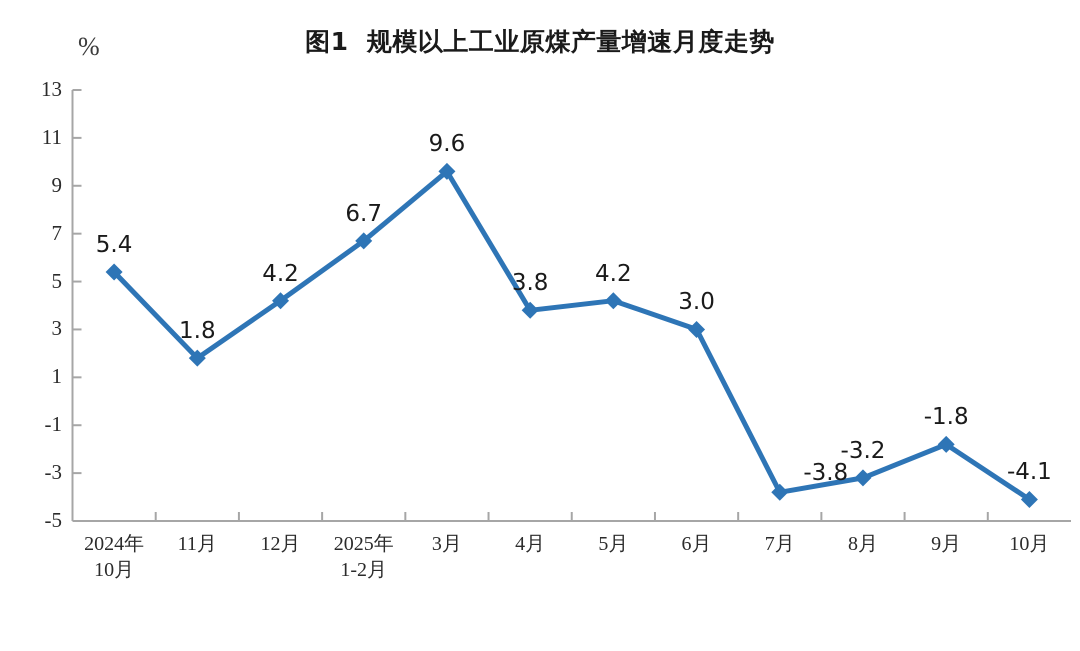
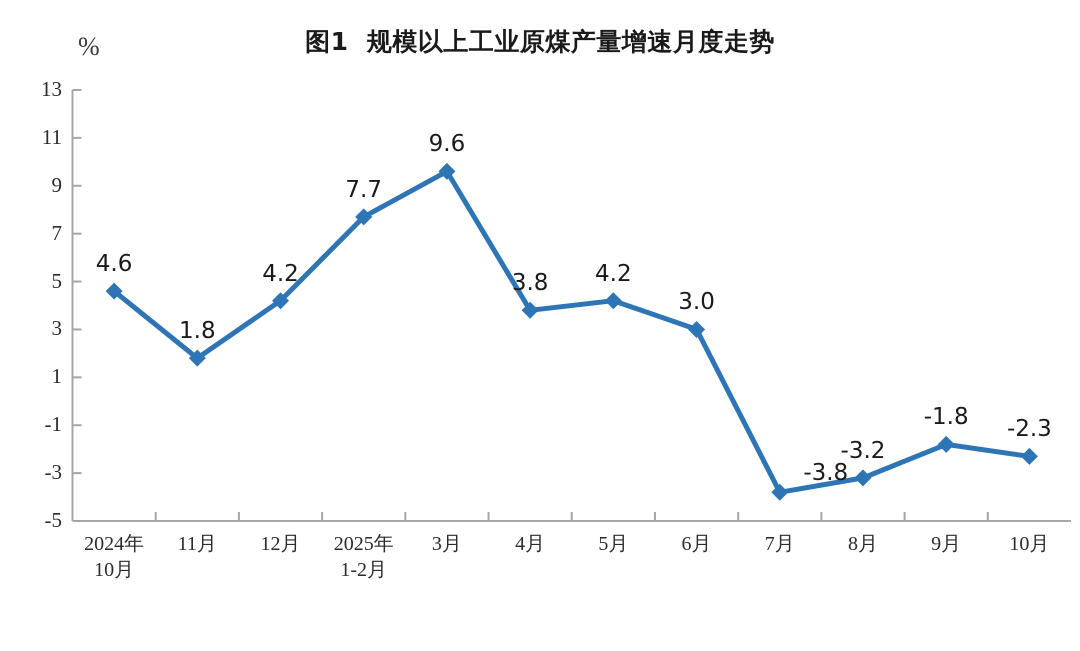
2024年 10月: 5.4 -> 4.6
2025年 1-2月: 6.7 -> 7.7
10月: -4.1 -> -2.3
